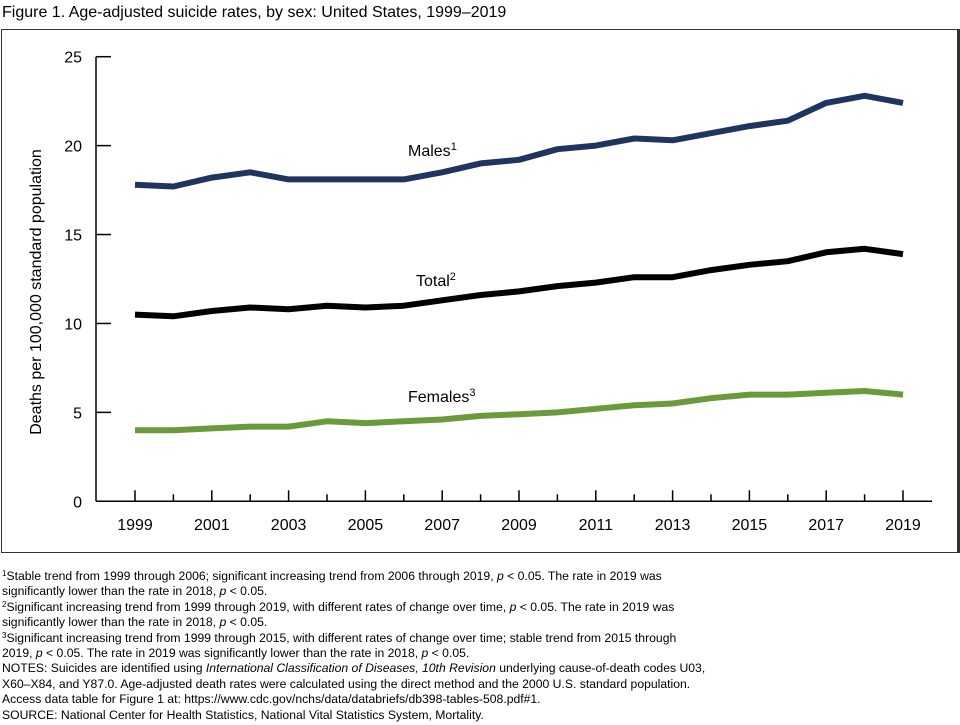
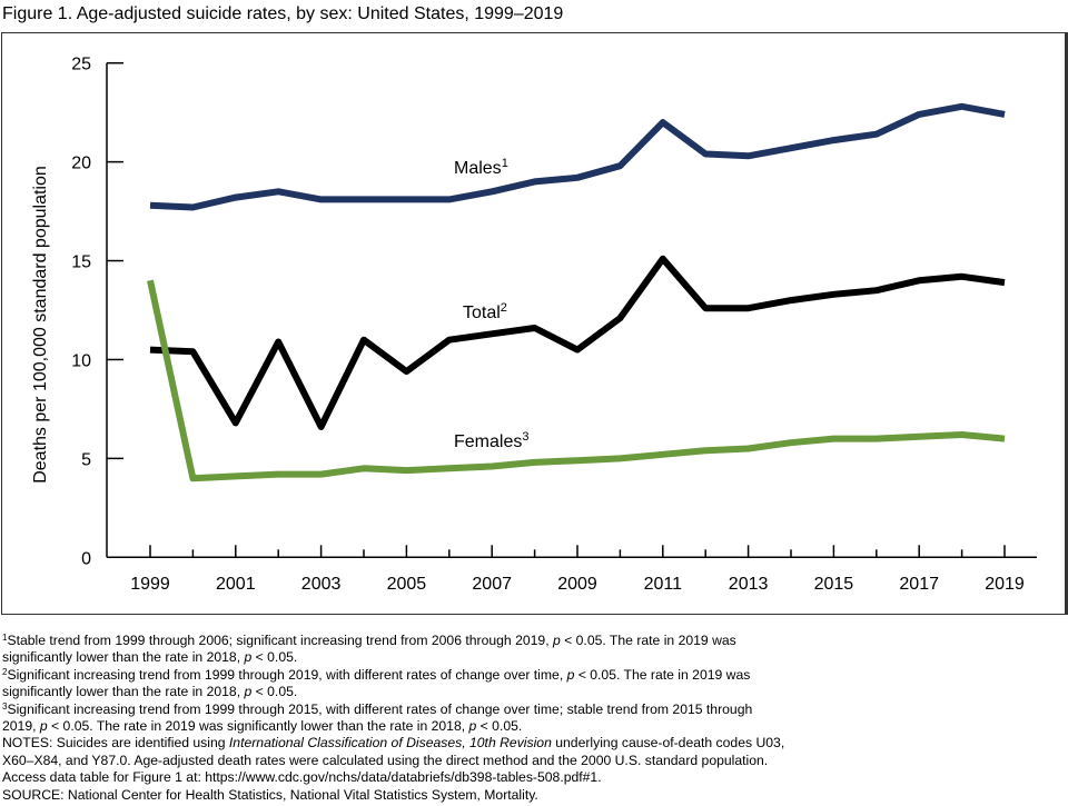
Females/1999: 4.0 -> 14.0
Total/2001: 10.7 -> 6.8
Total/2003: 10.8 -> 6.6
Total/2005: 10.9 -> 9.4
Total/2009: 11.8 -> 10.5
Males/2011: 20.0 -> 22.0
Total/2011: 12.3 -> 15.1
